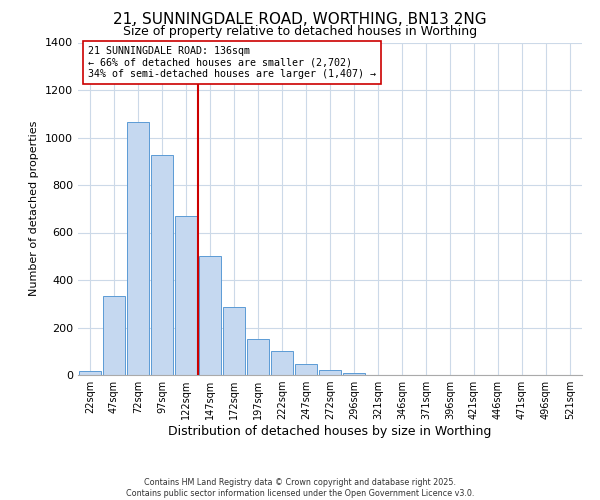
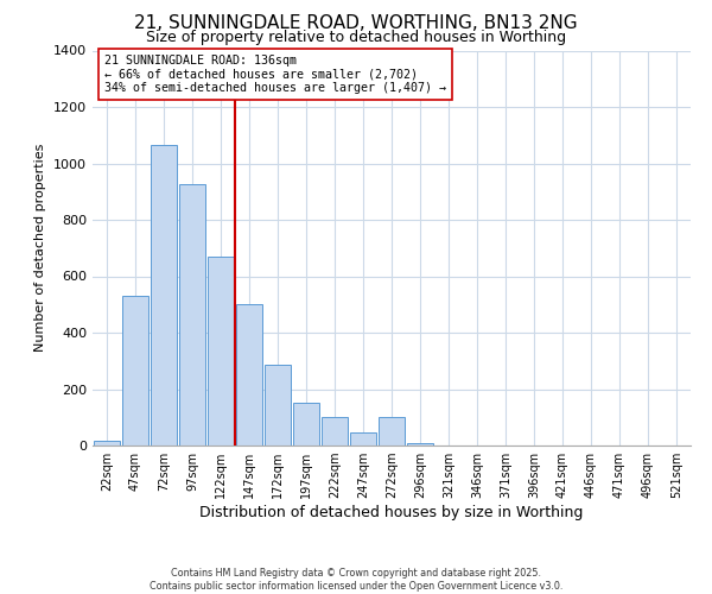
47sqm: 333 -> 530
272sqm: 20 -> 100
